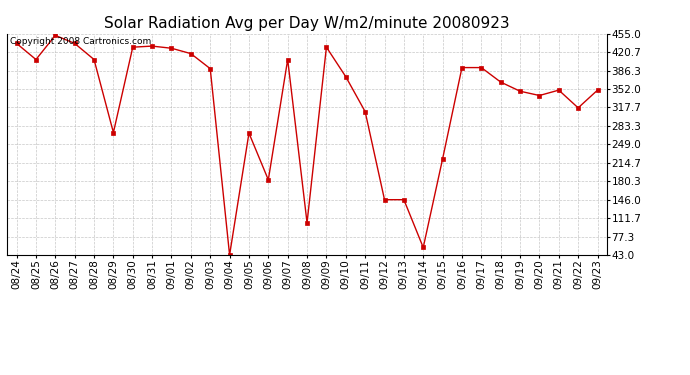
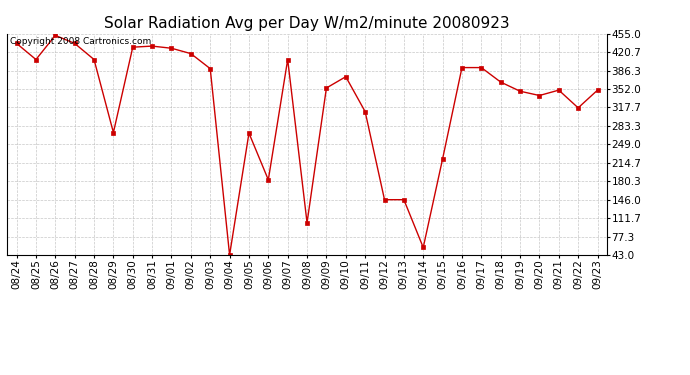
09/09: 430 -> 354
